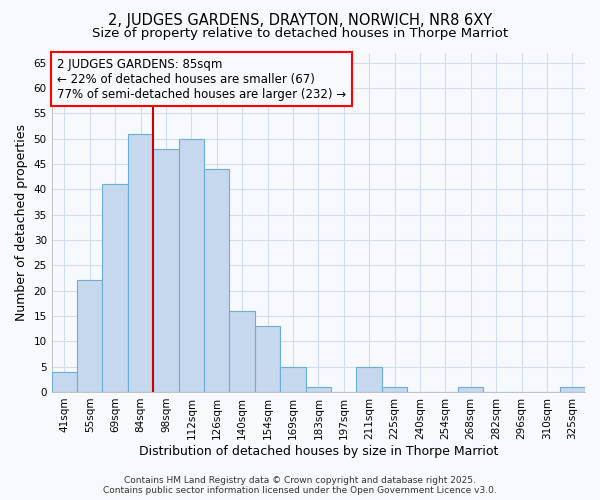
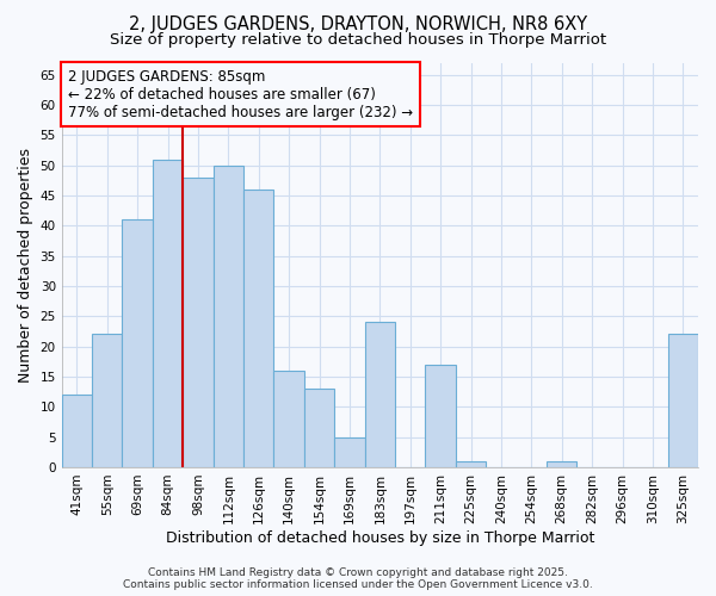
41sqm: 4 -> 12
126sqm: 44 -> 46
183sqm: 1 -> 24
211sqm: 5 -> 17
325sqm: 1 -> 22
